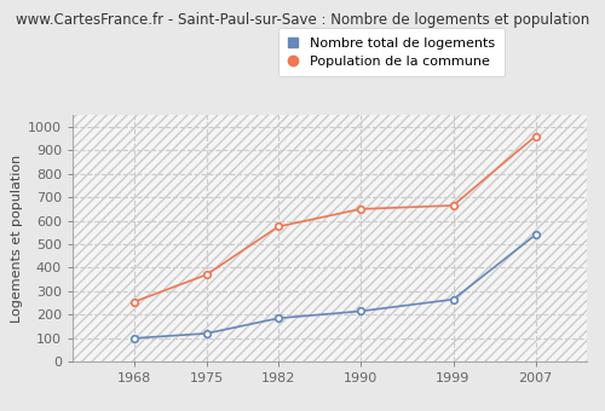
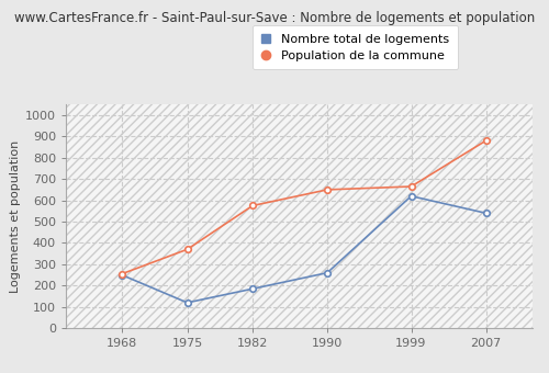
Nombre total de logements/1968: 100 -> 250
Nombre total de logements/1990: 220 -> 260
Nombre total de logements/1999: 260 -> 620
Population de la commune/2007: 960 -> 880
